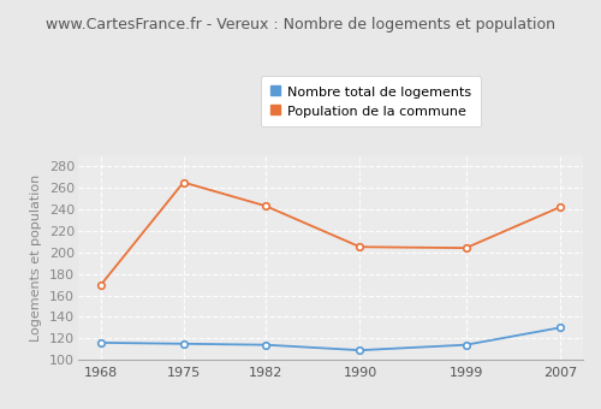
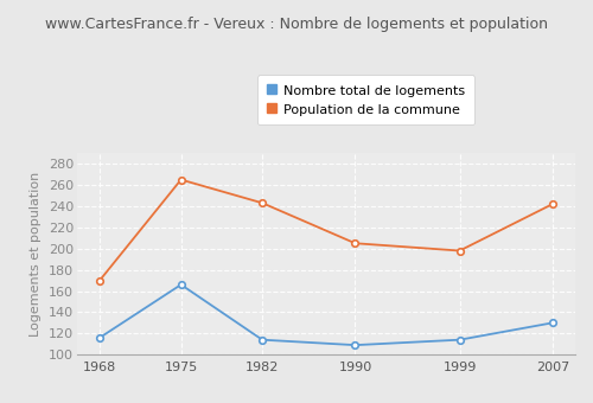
Nombre total de logements/1975: 115 -> 166
Population de la commune/1999: 204 -> 198
